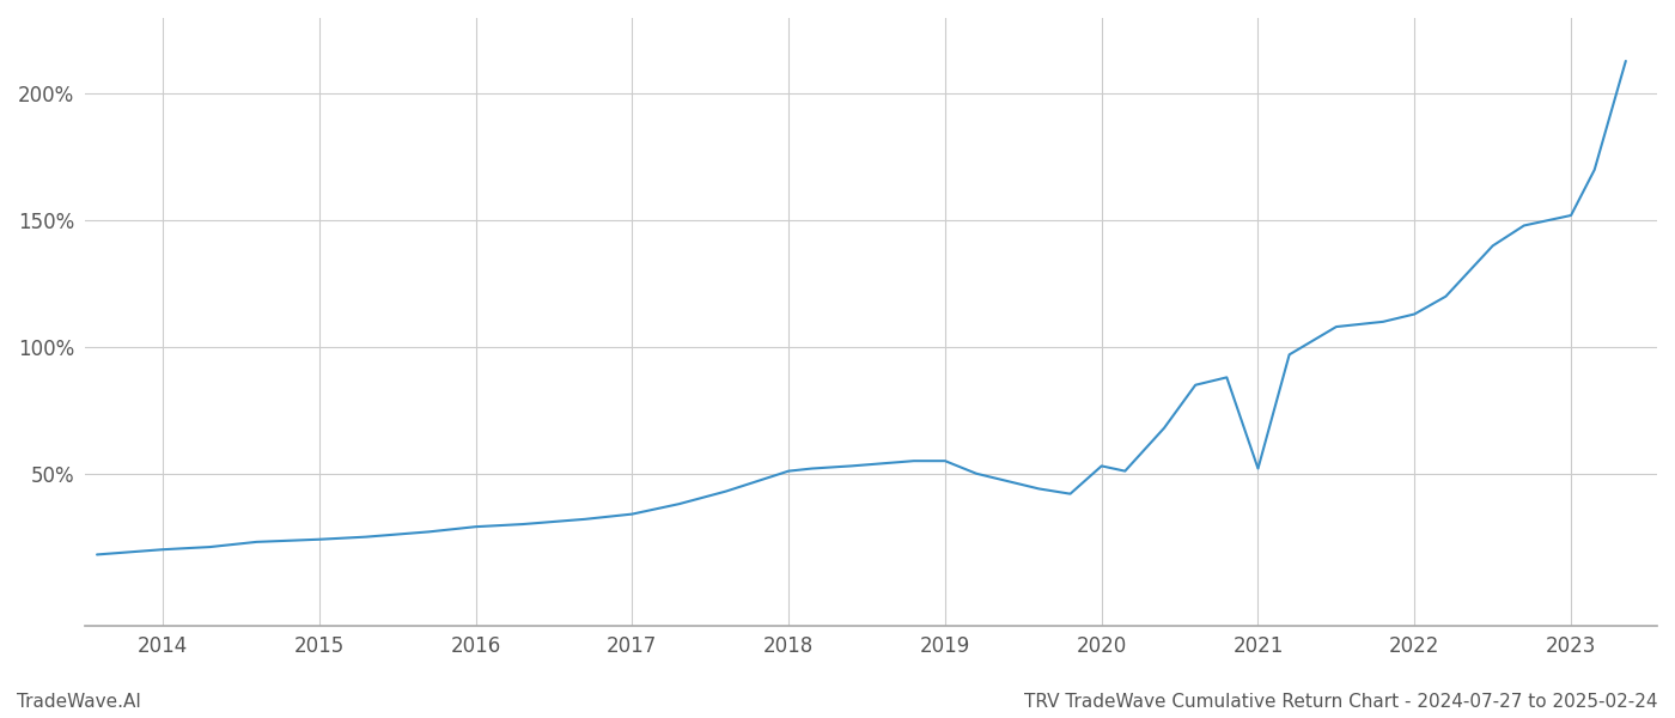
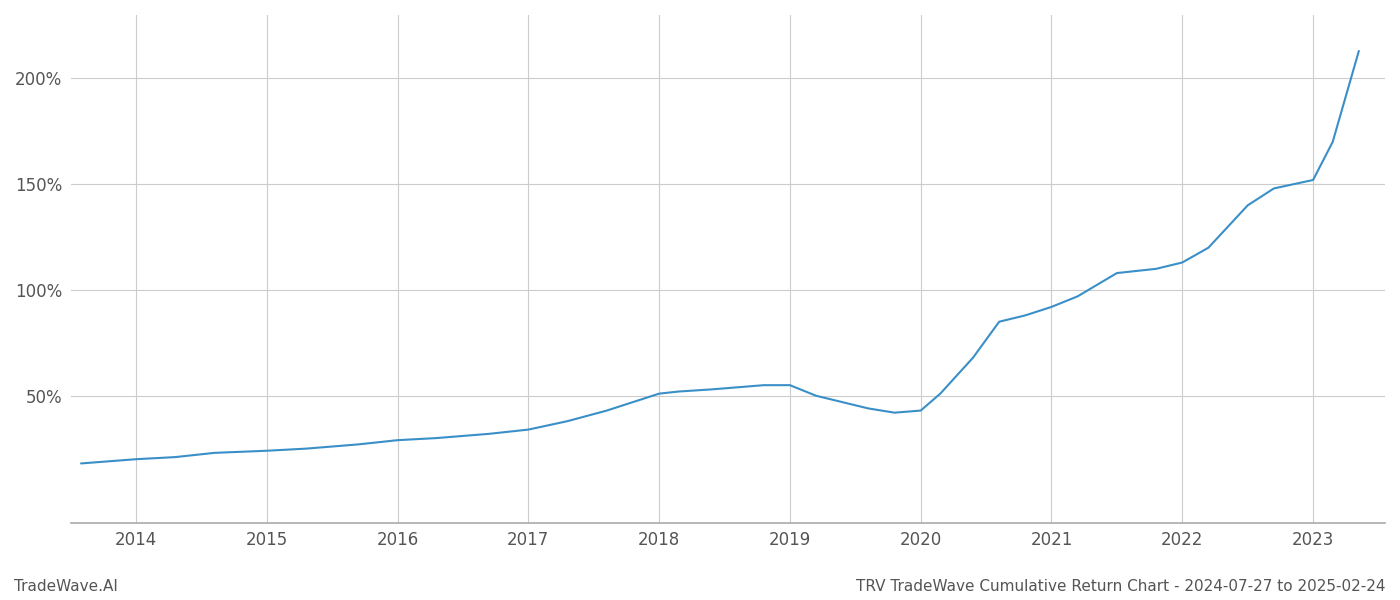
2020: 53% -> 43%
2021: 52% -> 92%
